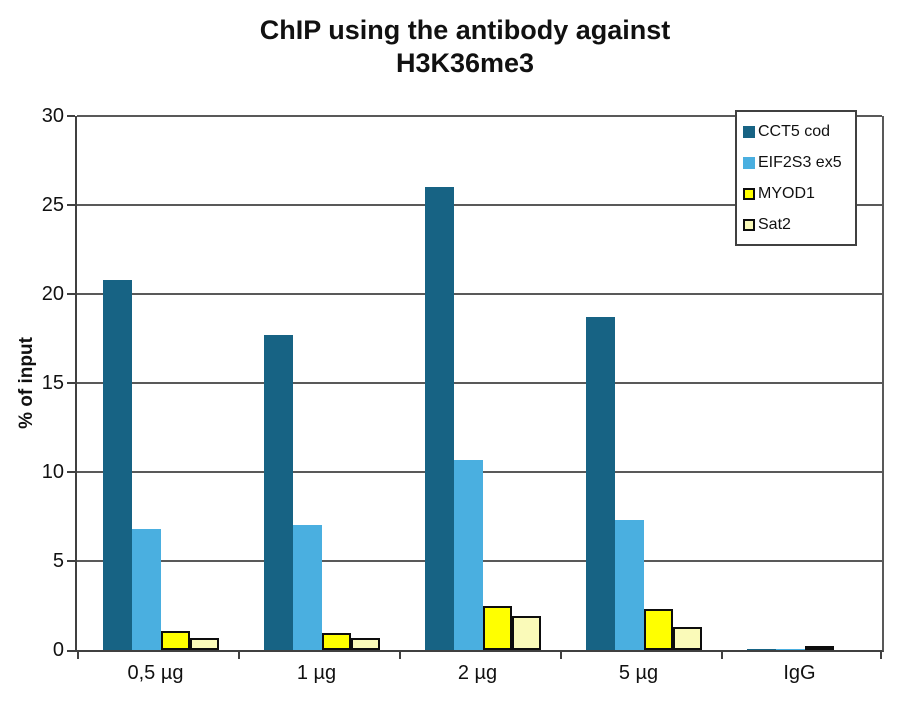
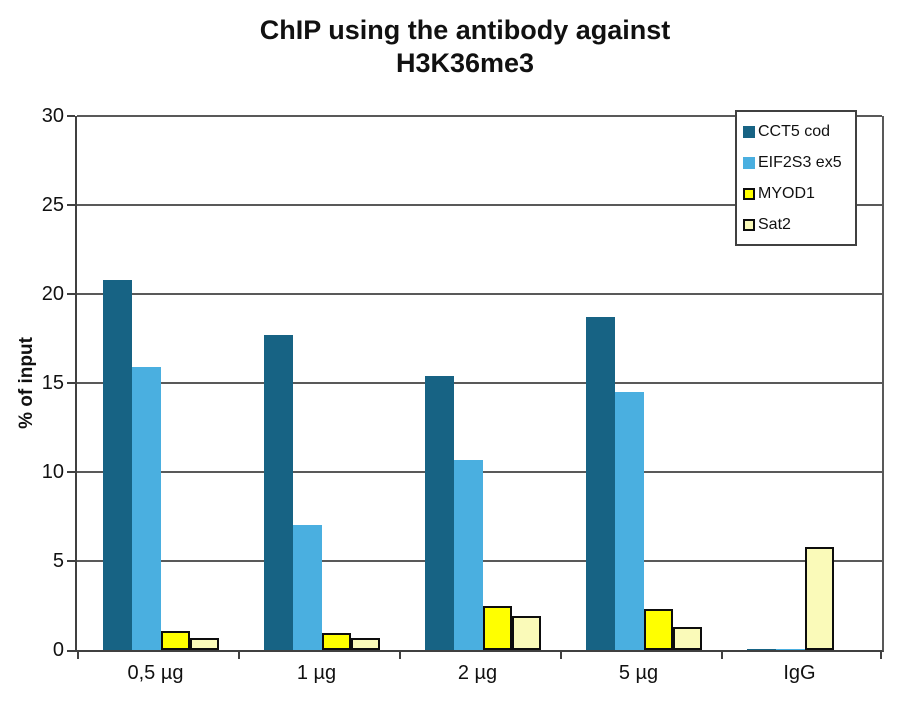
EIF2S3 ex5/0,5 µg: 6.8 -> 15.9
CCT5 cod/2 µg: 26.0 -> 15.4
EIF2S3 ex5/5 µg: 7.3 -> 14.5
Sat2/IgG: 0.1 -> 5.8
